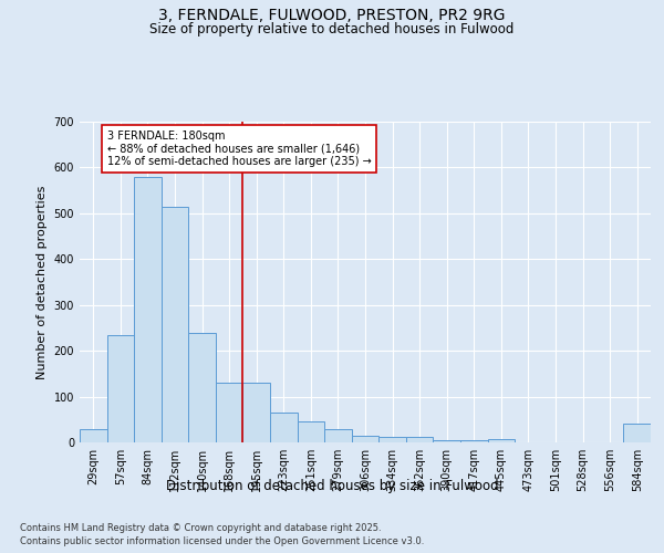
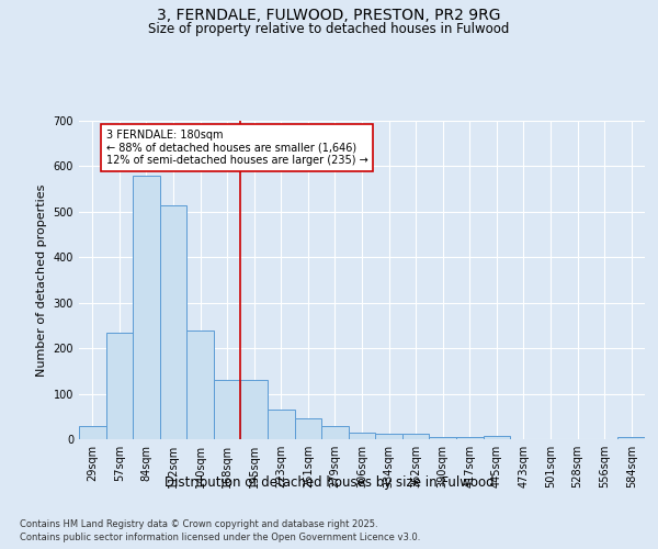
584sqm: 40 -> 5
